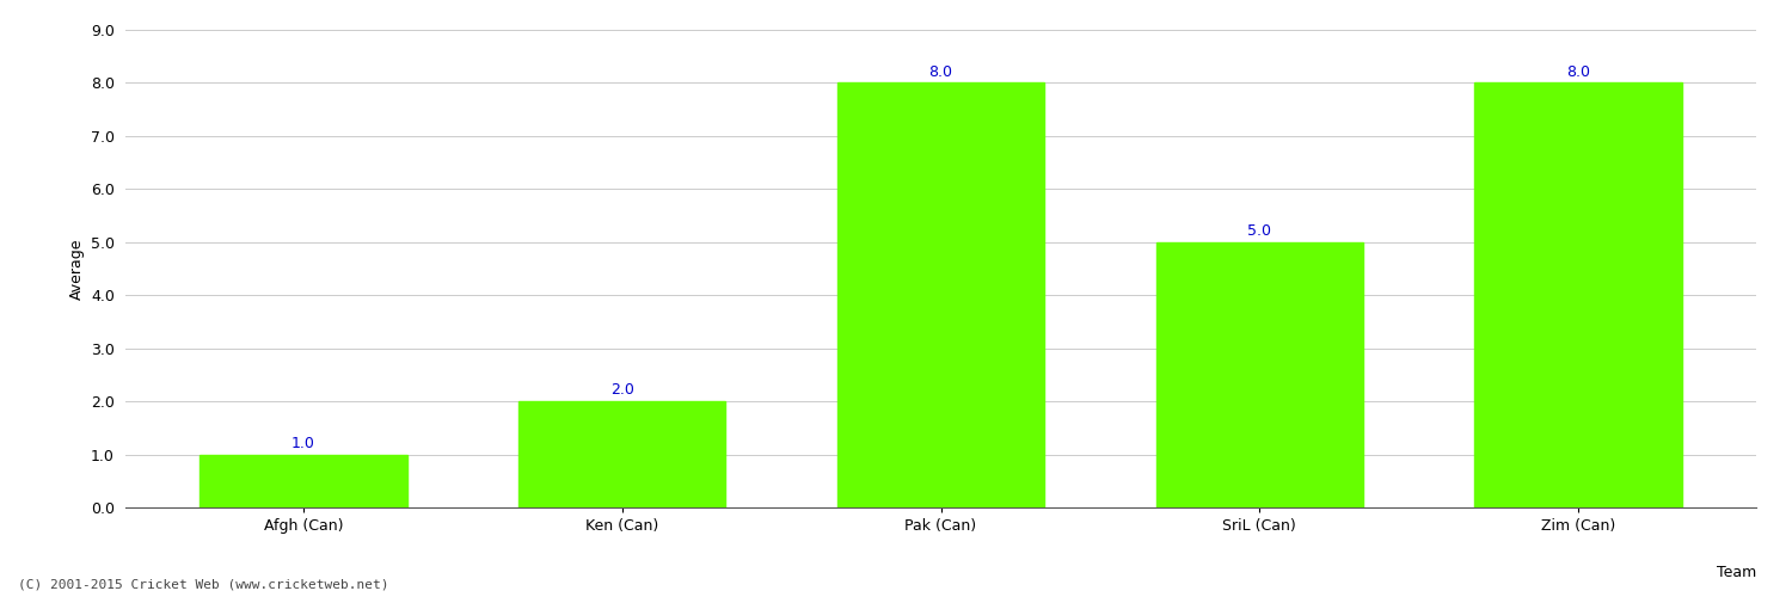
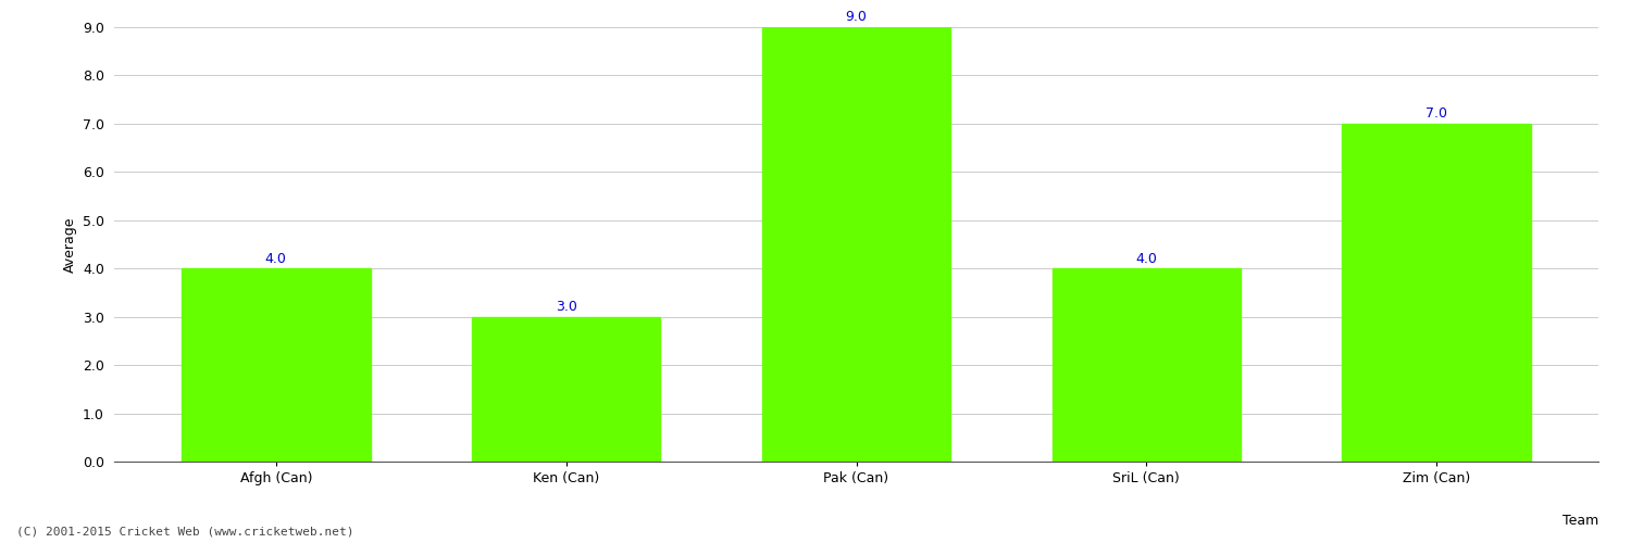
Afgh (Can): 1.0 -> 4.0
Ken (Can): 2.0 -> 3.0
Pak (Can): 8.0 -> 9.0
SriL (Can): 5.0 -> 4.0
Zim (Can): 8.0 -> 7.0
